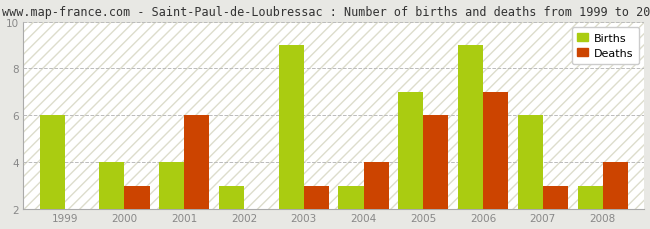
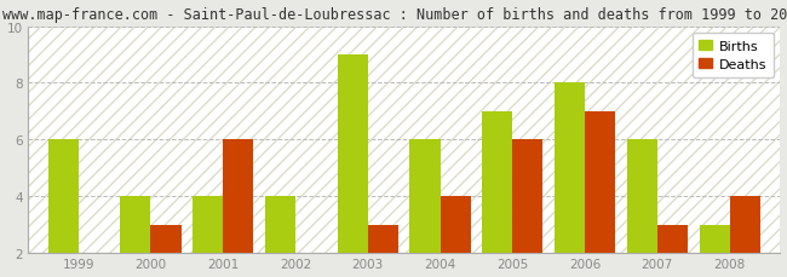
Births/2002: 3 -> 4
Births/2004: 3 -> 6
Births/2006: 9 -> 8
